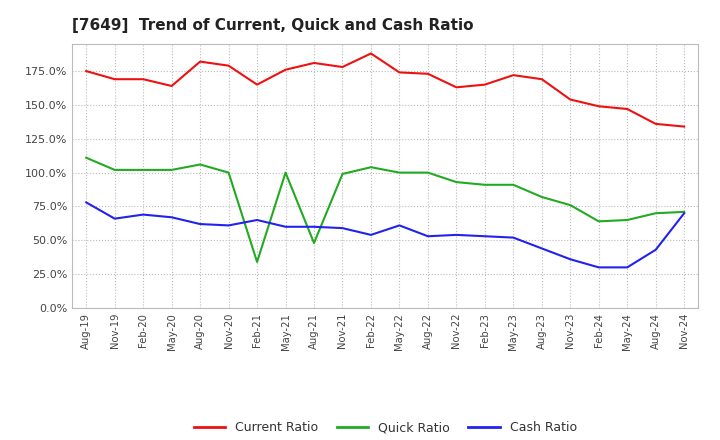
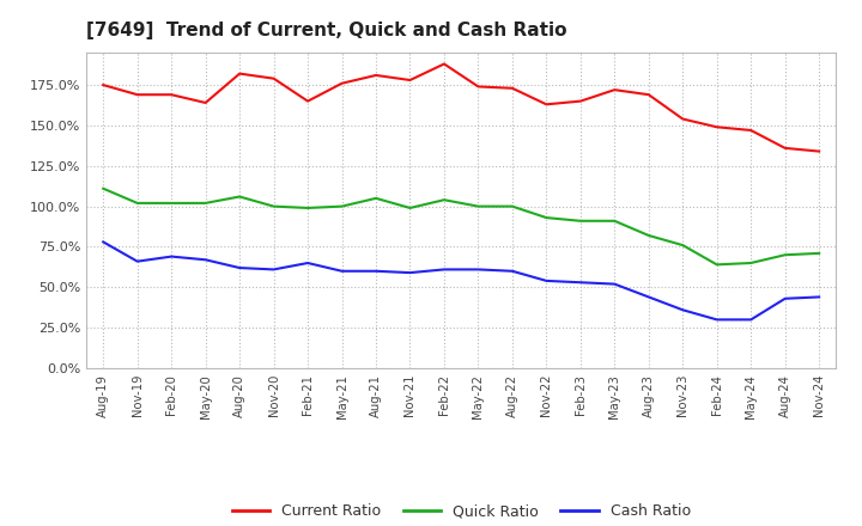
Quick Ratio/Feb-21: 34% -> 99%
Quick Ratio/Aug-21: 48% -> 105%
Cash Ratio/Feb-22: 54% -> 61%
Cash Ratio/Aug-22: 53% -> 60%
Cash Ratio/Nov-24: 70% -> 44%
